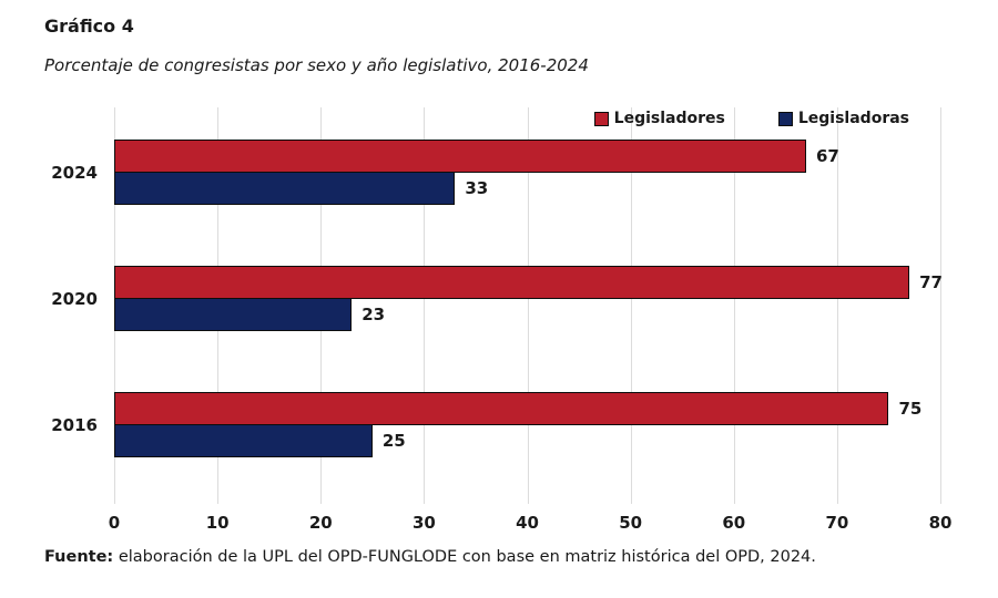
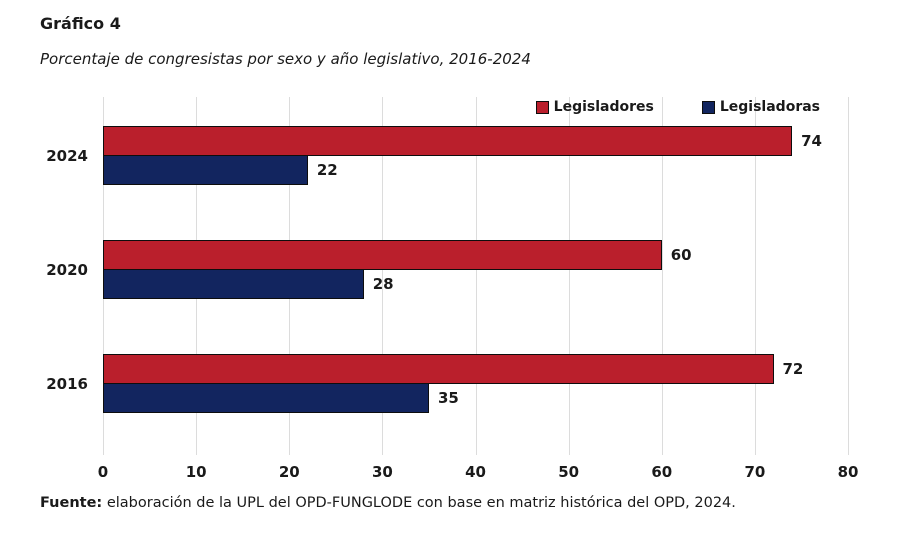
Legisladores/2024: 67 -> 74
Legisladoras/2024: 33 -> 22
Legisladores/2020: 77 -> 60
Legisladoras/2020: 23 -> 28
Legisladores/2016: 75 -> 72
Legisladoras/2016: 25 -> 35
